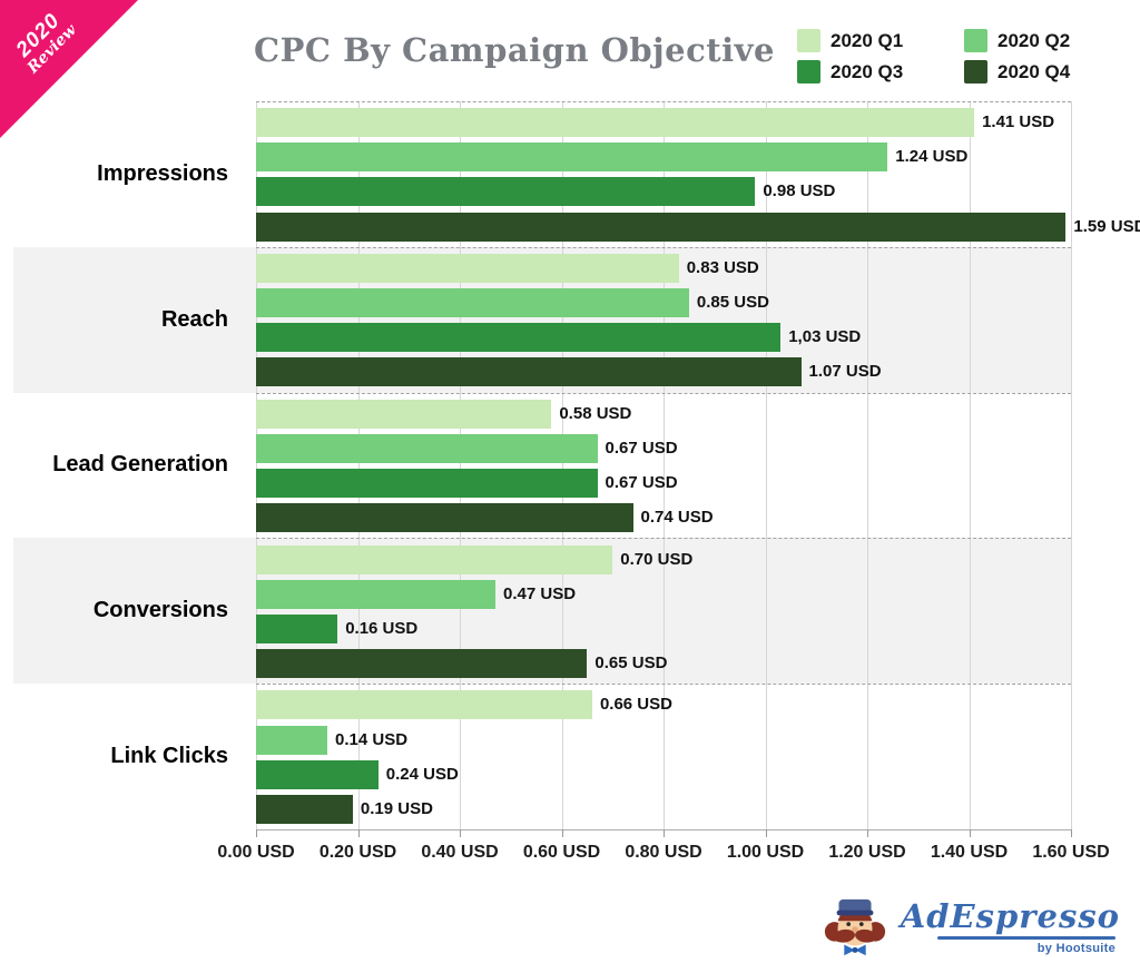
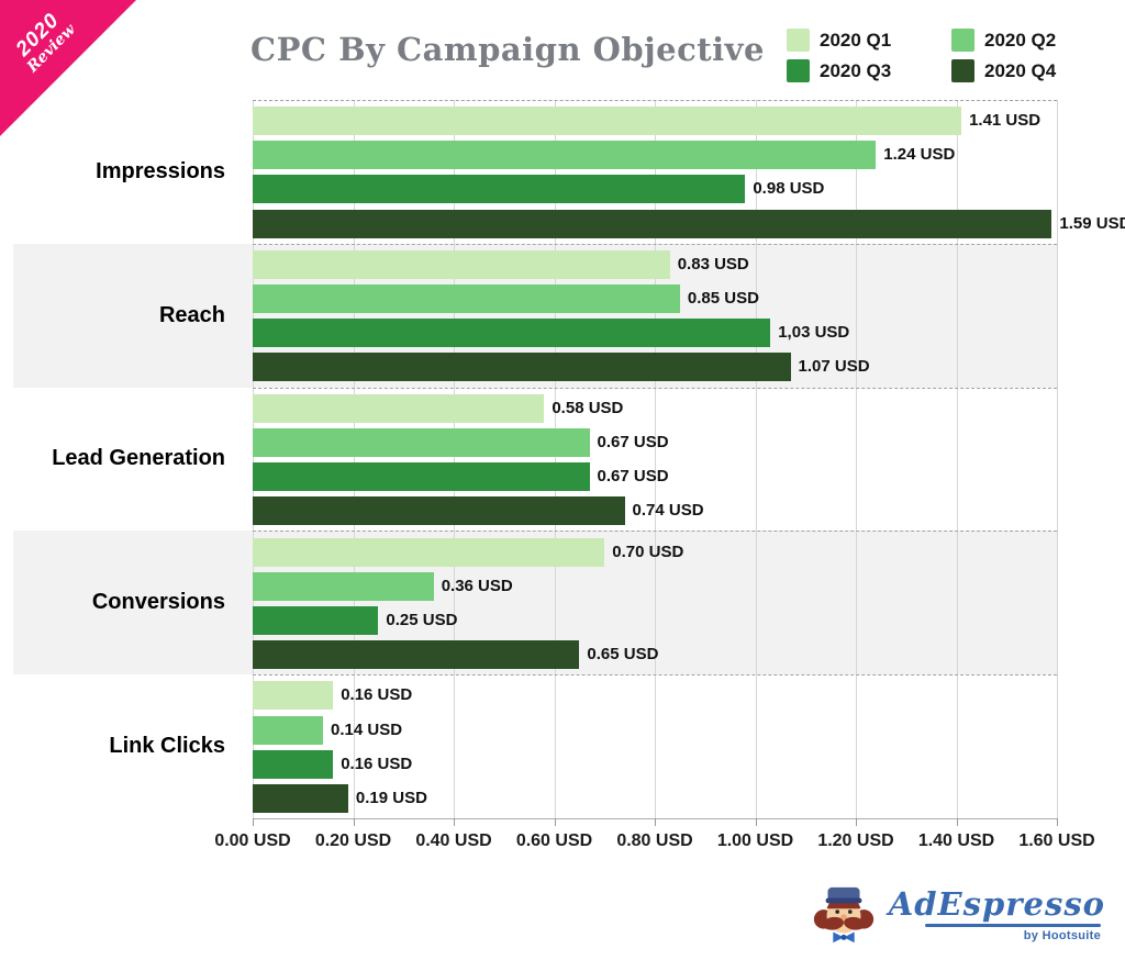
2020 Q2/Conversions: 0.47 -> 0.36
2020 Q3/Conversions: 0.16 -> 0.25
2020 Q1/Link Clicks: 0.66 -> 0.16
2020 Q3/Link Clicks: 0.24 -> 0.16
